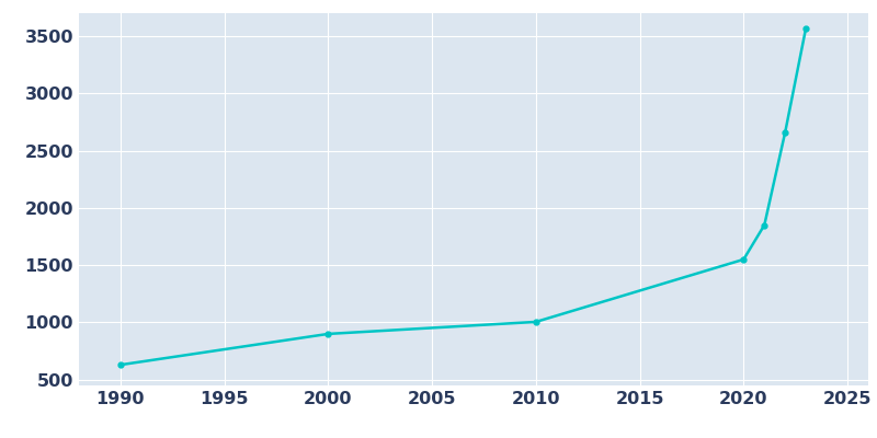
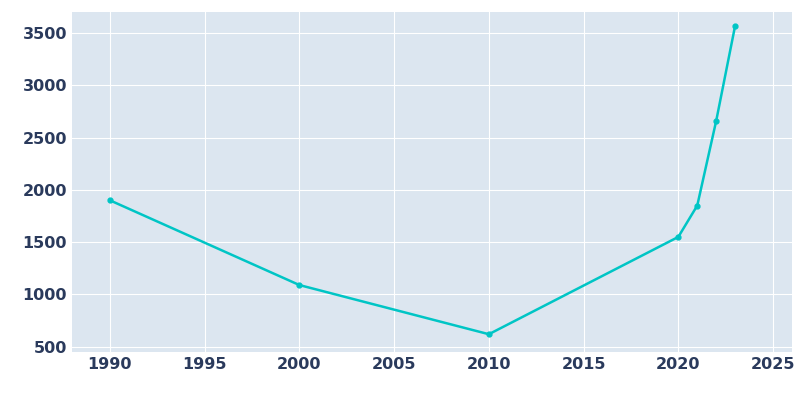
1990: 630 -> 1900
2000: 900 -> 1090
2010: 1000 -> 620
